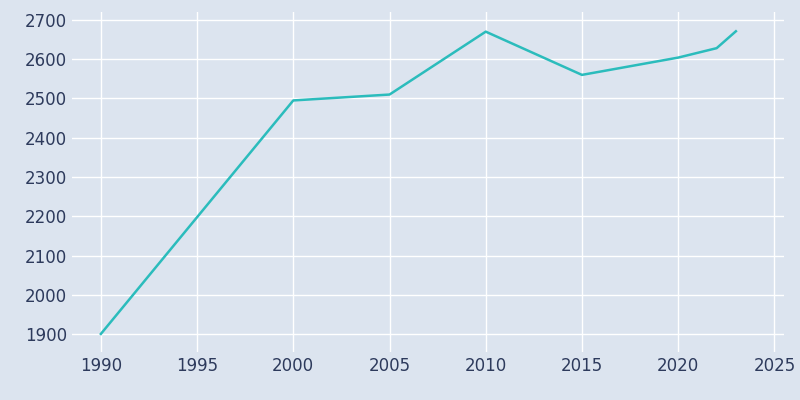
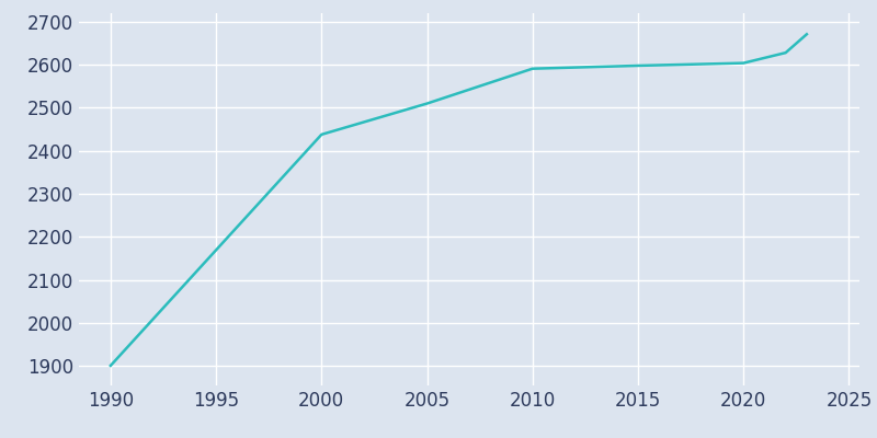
2000: 2495 -> 2438
2010: 2670 -> 2591
2015: 2560 -> 2598
